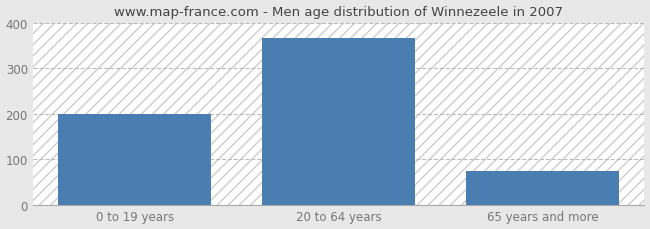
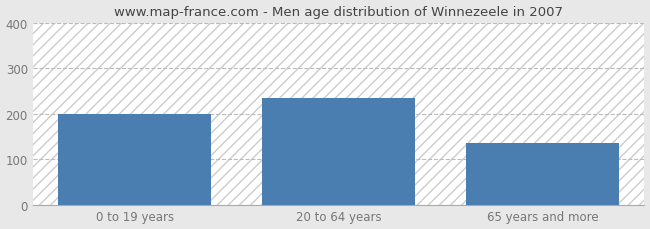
20 to 64 years: 366 -> 235
65 years and more: 75 -> 135
